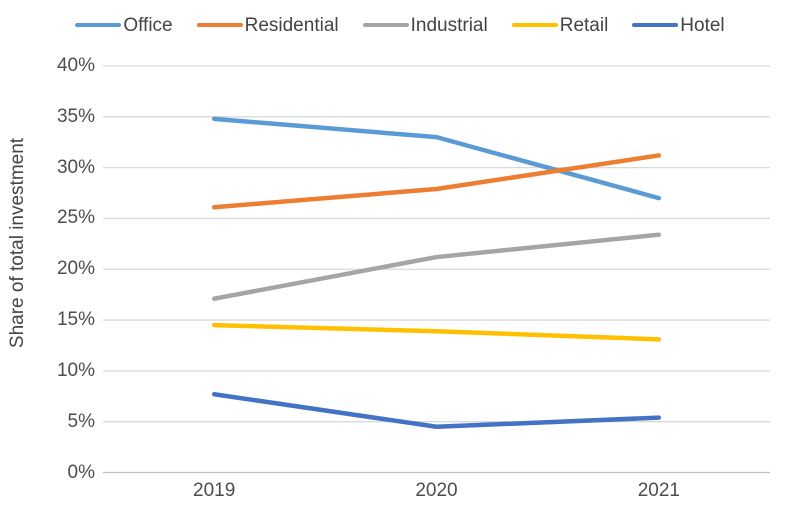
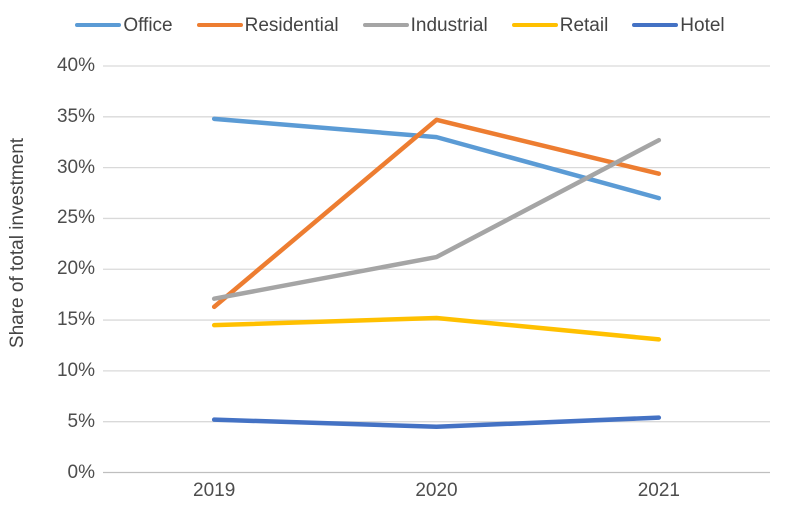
Residential/2019: 26.1% -> 16.3%
Hotel/2019: 7.7% -> 5.2%
Residential/2020: 27.9% -> 34.7%
Retail/2020: 13.9% -> 15.2%
Residential/2021: 31.2% -> 29.4%
Industrial/2021: 23.4% -> 32.7%
